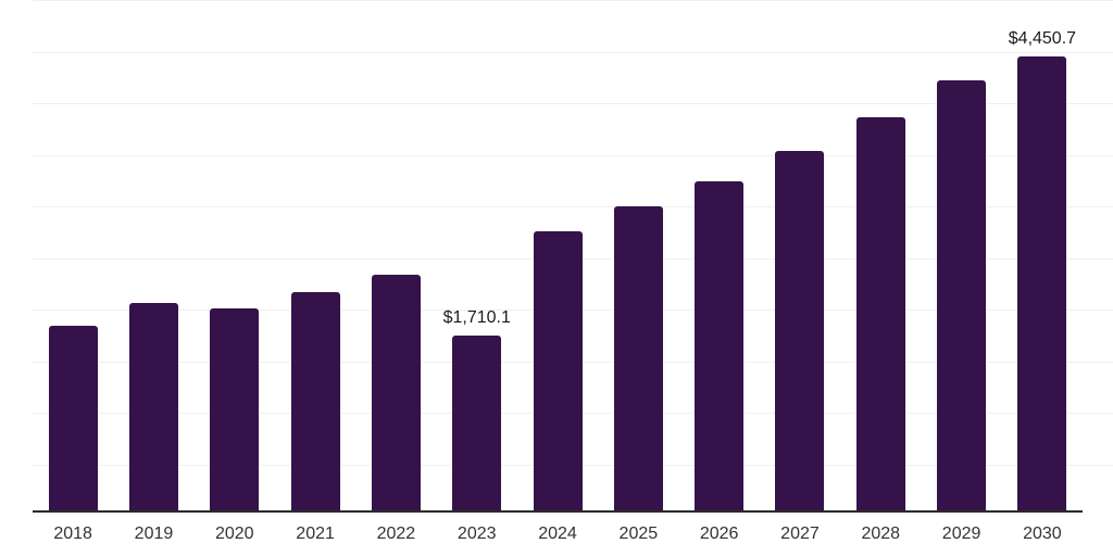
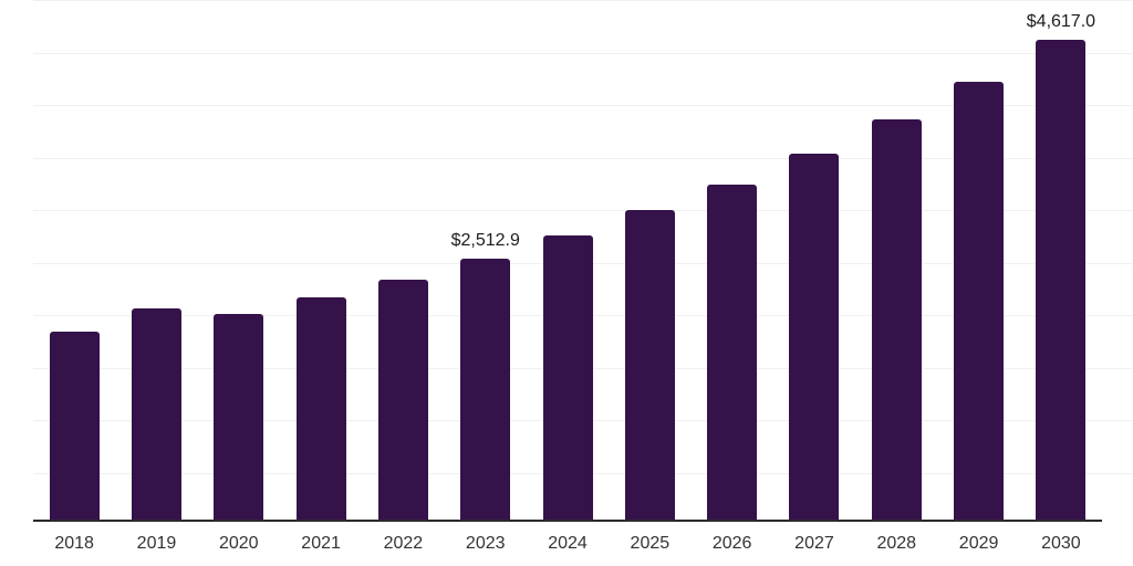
2023: $1,710.1 -> $2,512.9
2030: $4,450.7 -> $4,617.0
